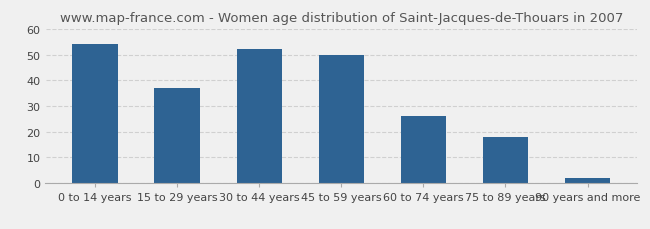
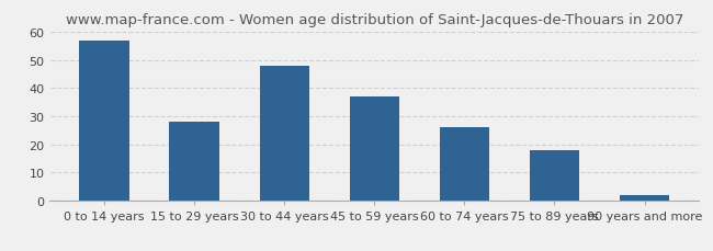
0 to 14 years: 54 -> 57
15 to 29 years: 37 -> 28
30 to 44 years: 52 -> 48
45 to 59 years: 50 -> 37
